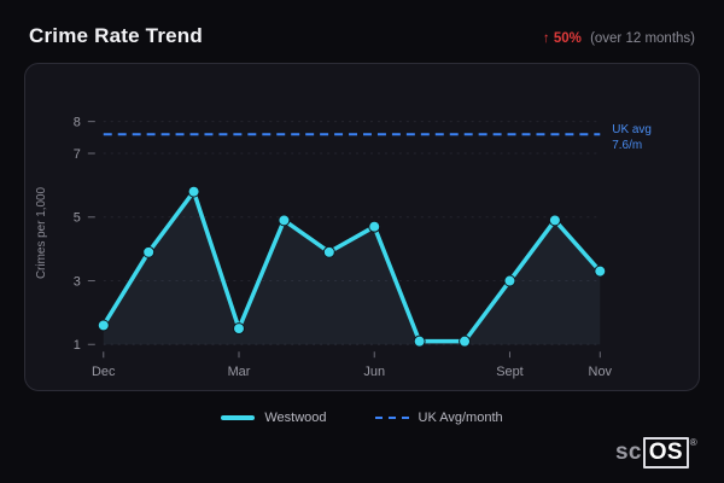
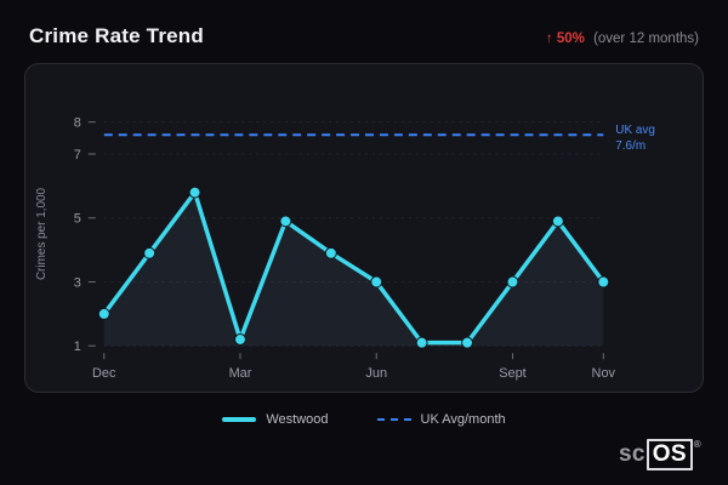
Dec: 1.6 -> 2.0
Mar: 1.5 -> 1.2
Jun: 4.7 -> 3.0
Nov: 3.3 -> 3.0
